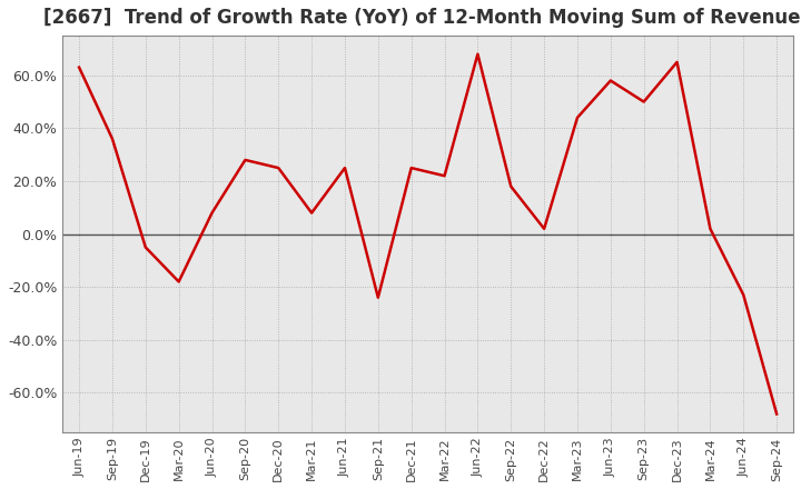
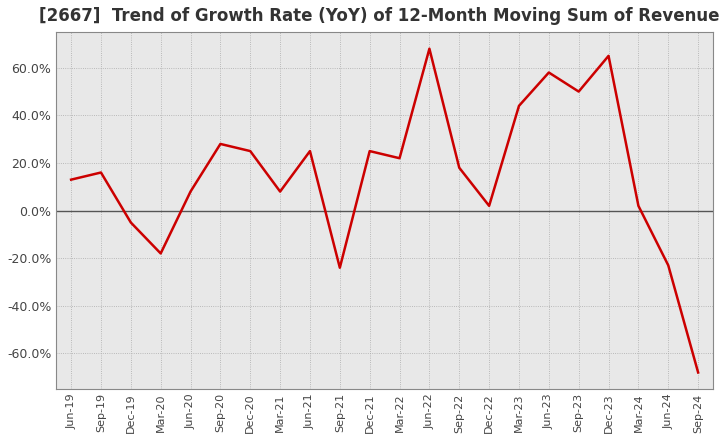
Jun-19: 63% -> 13%
Sep-19: 36% -> 16%
